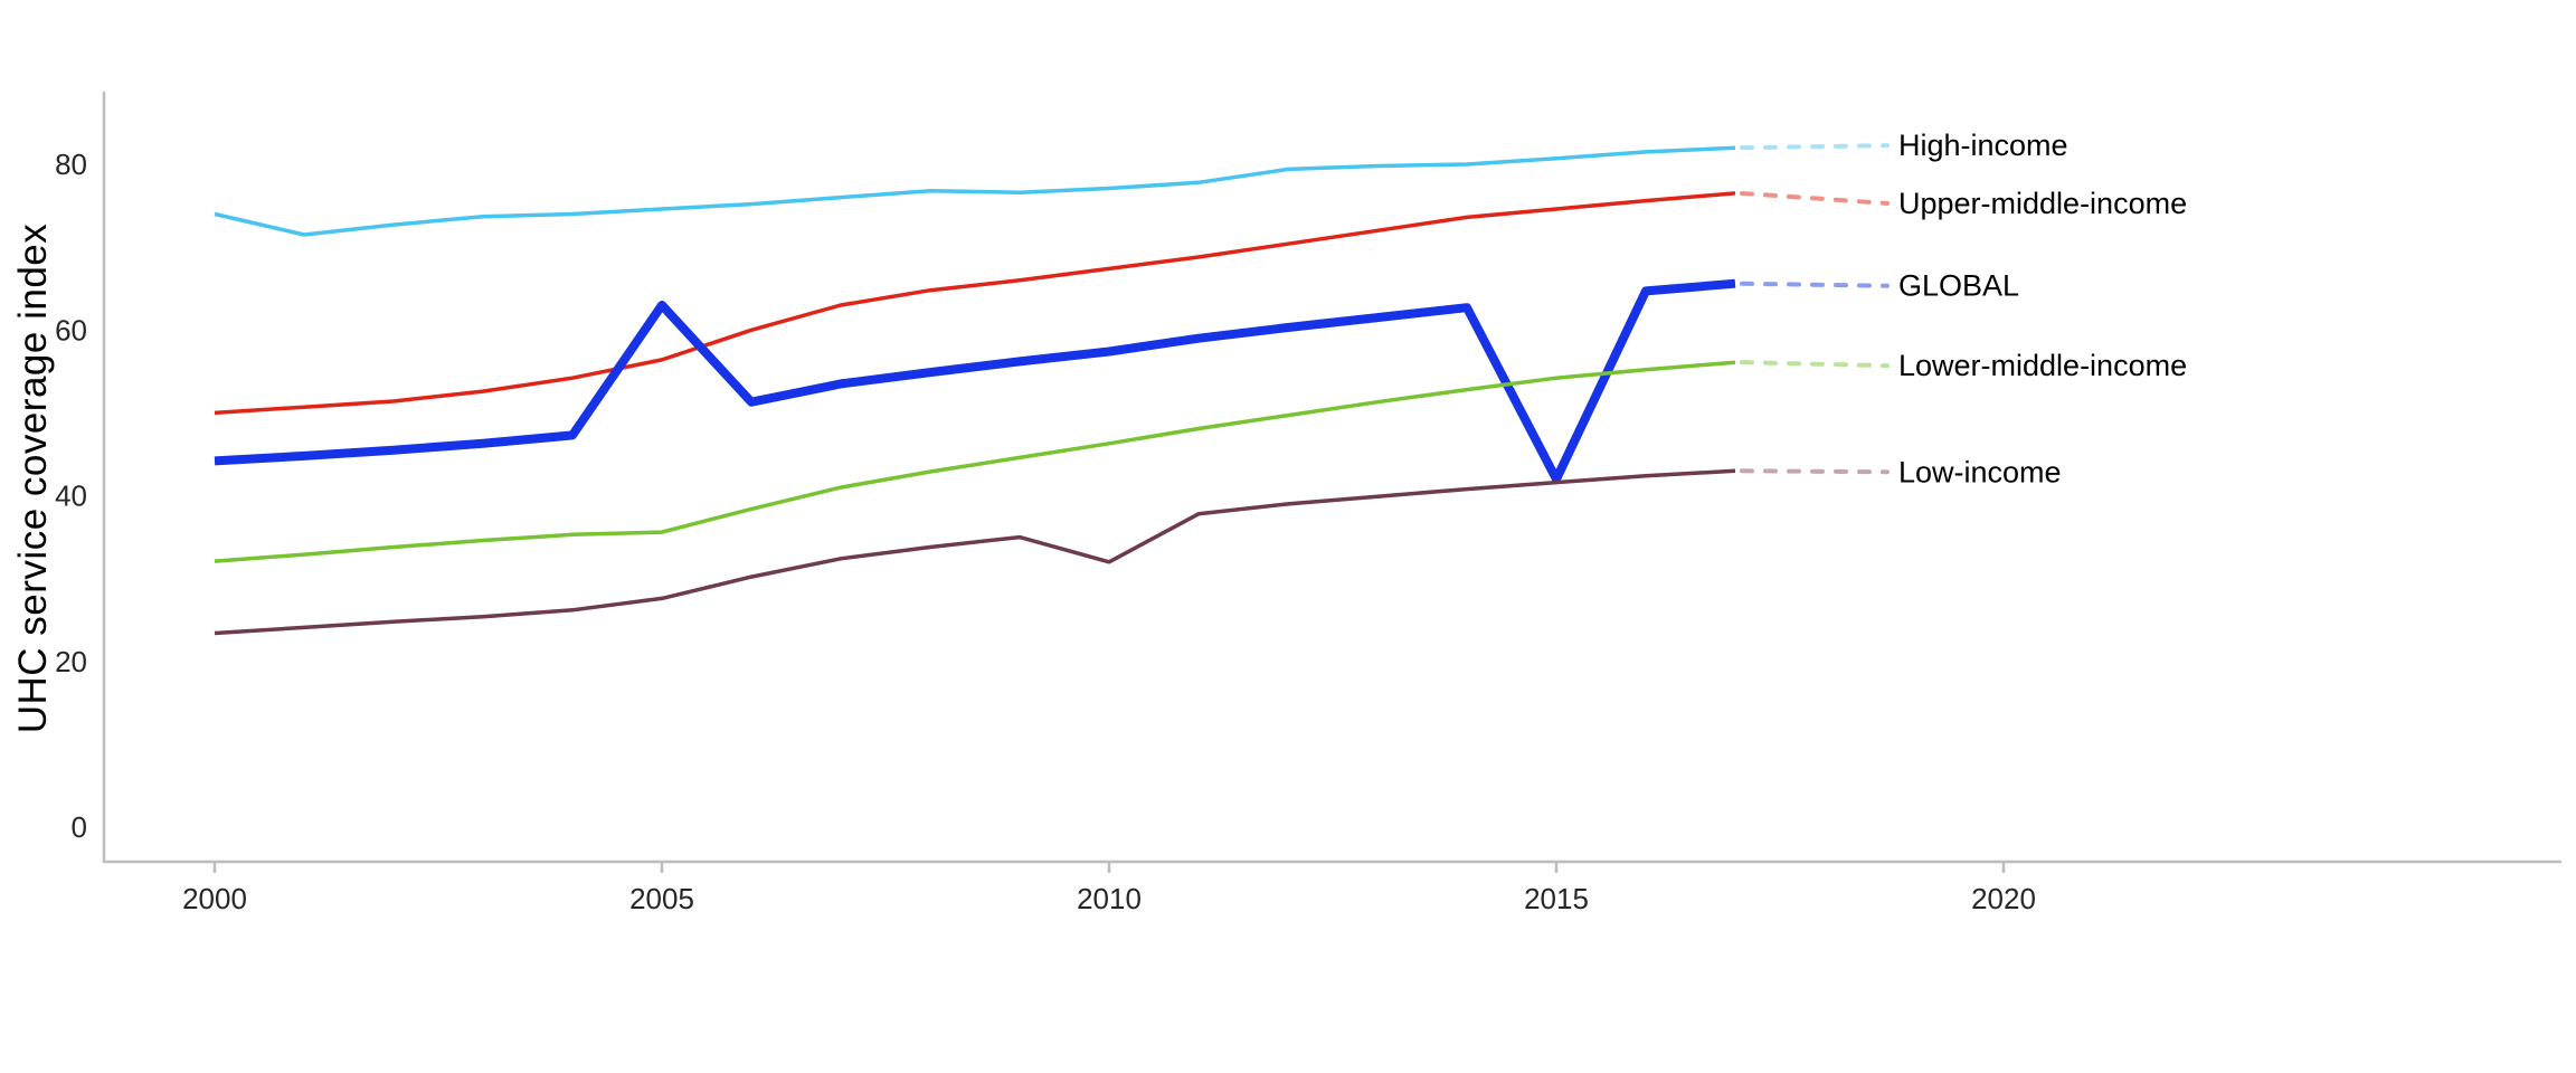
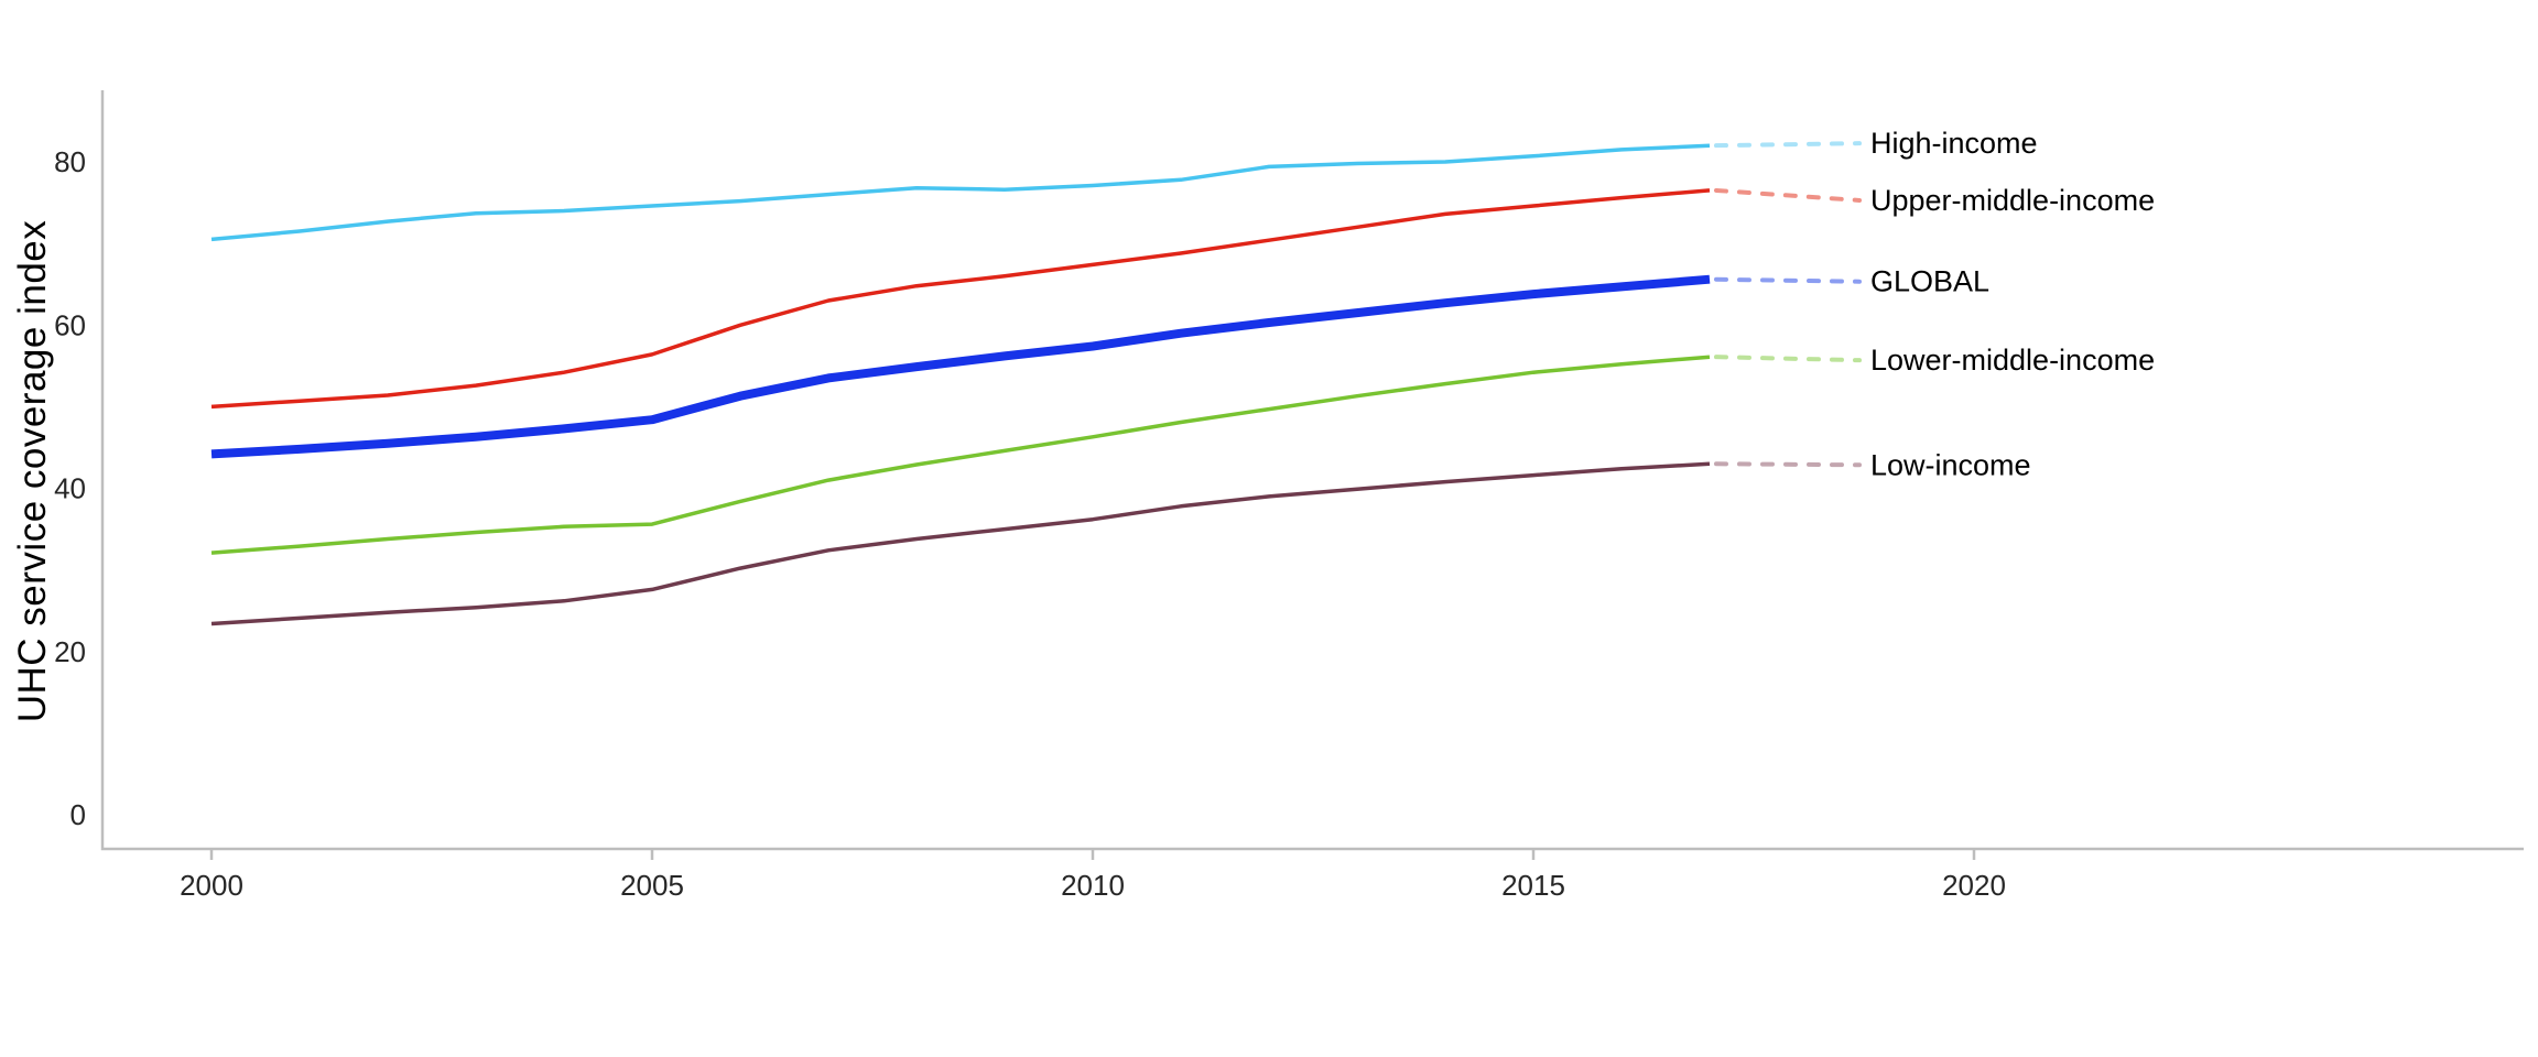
High-income/2000: 74 -> 70
GLOBAL/2005: 63 -> 48
Low-income/2010: 32 -> 36
GLOBAL/2015: 42 -> 64
